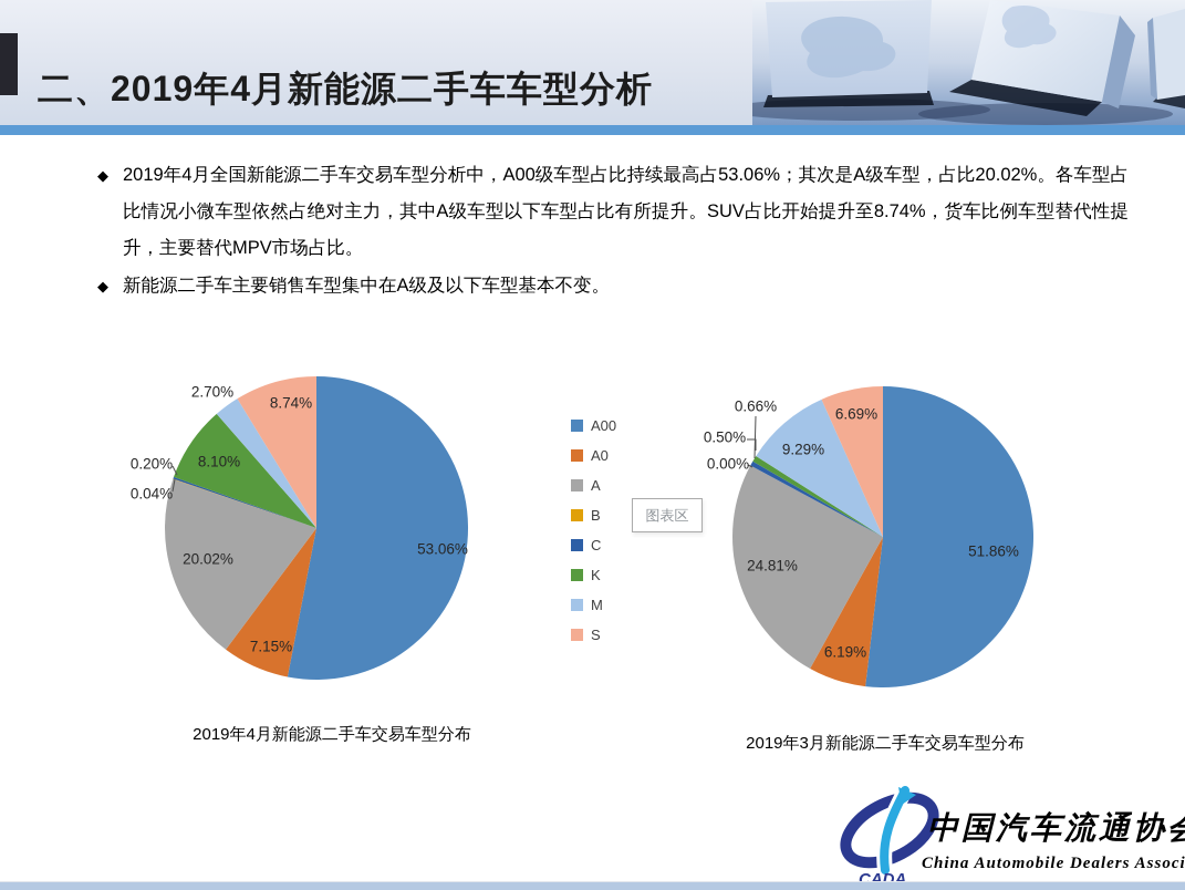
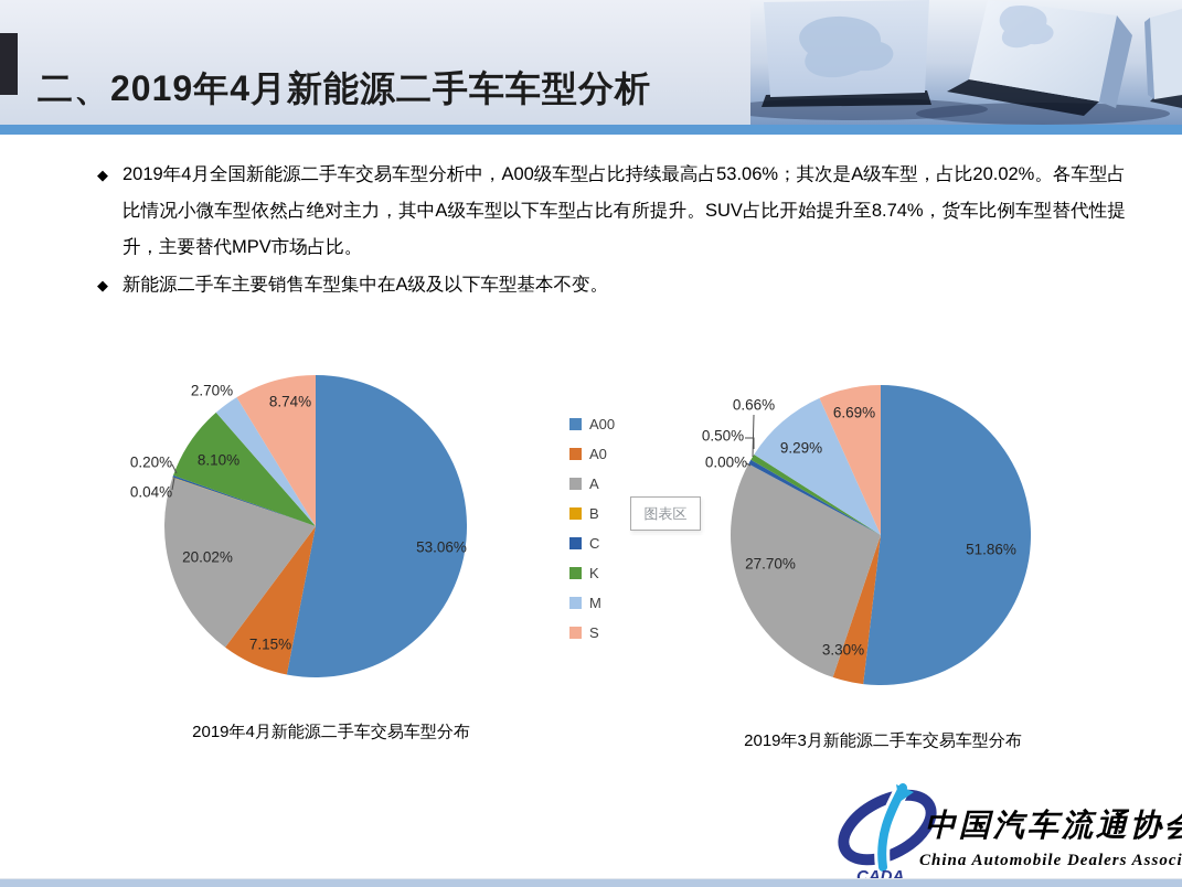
2019年3月新能源二手车交易车型分布/A0: 6.19% -> 3.30%
2019年3月新能源二手车交易车型分布/A: 24.81% -> 27.70%
